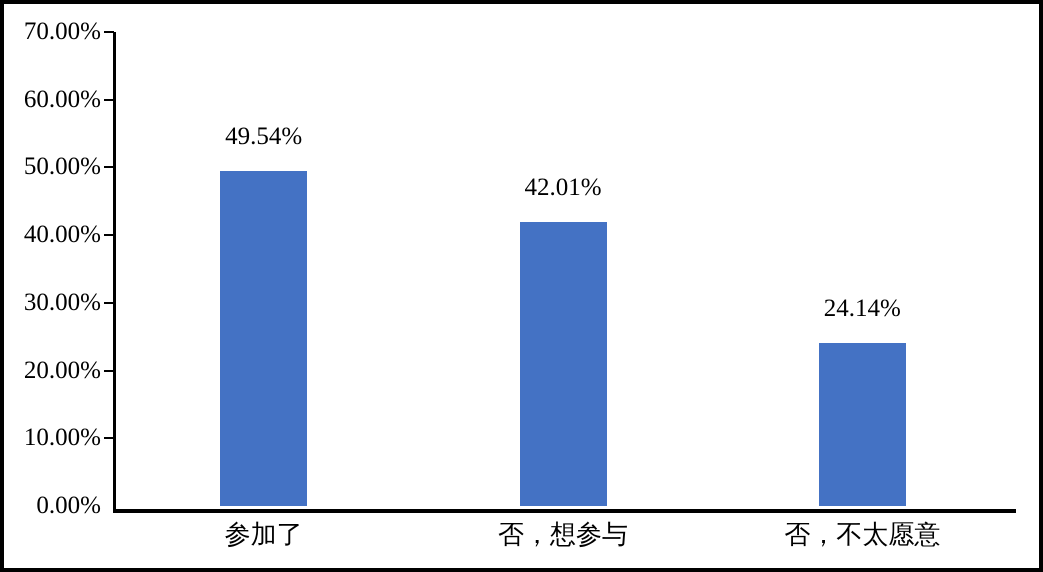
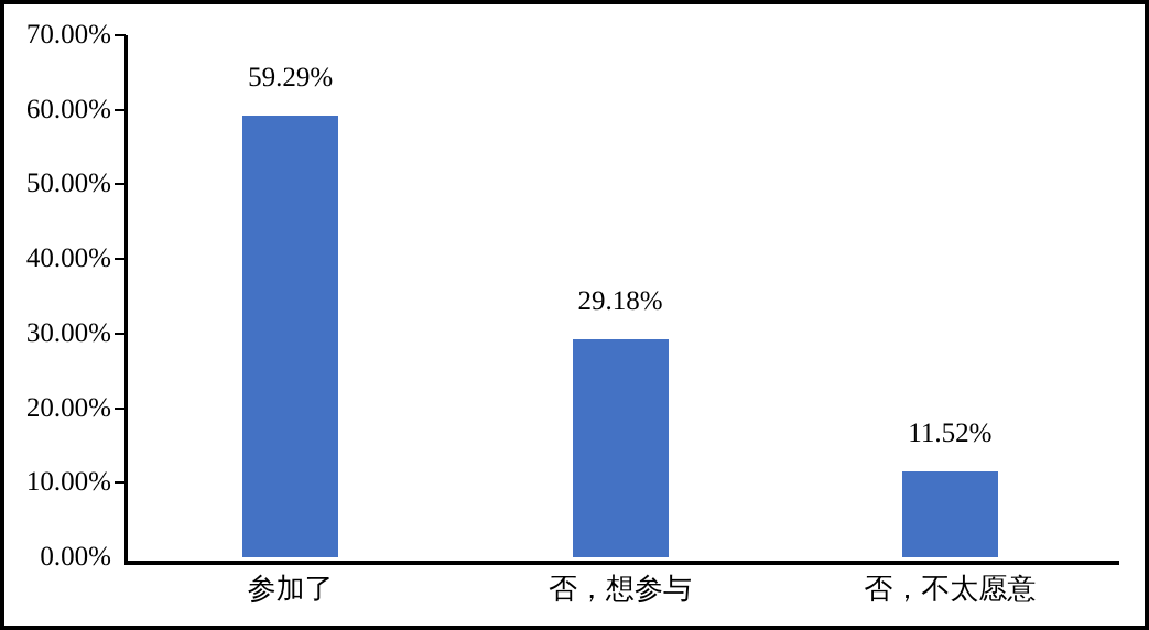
参加了: 49.54% -> 59.29%
否，想参与: 42.01% -> 29.18%
否，不太愿意: 24.14% -> 11.52%
